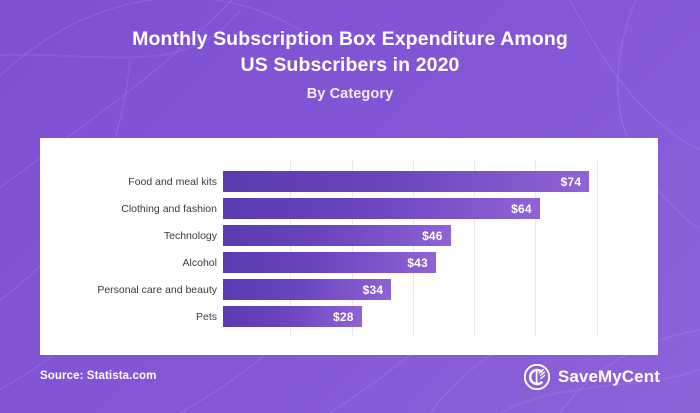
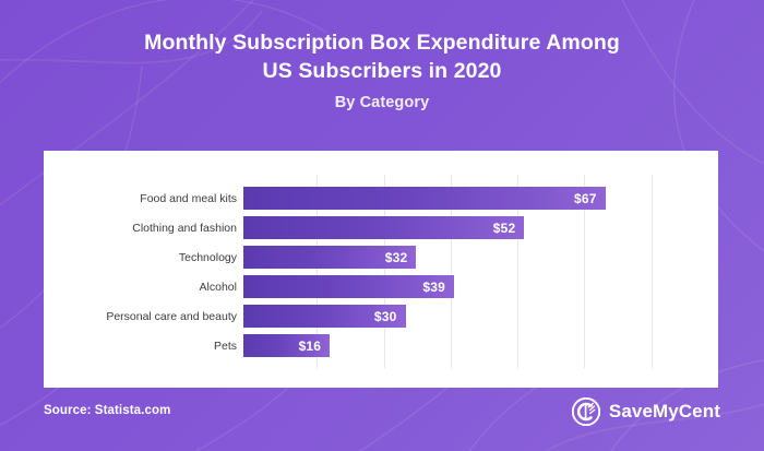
Food and meal kits: $74 -> $67
Clothing and fashion: $64 -> $52
Technology: $46 -> $32
Alcohol: $43 -> $39
Personal care and beauty: $34 -> $30
Pets: $28 -> $16
